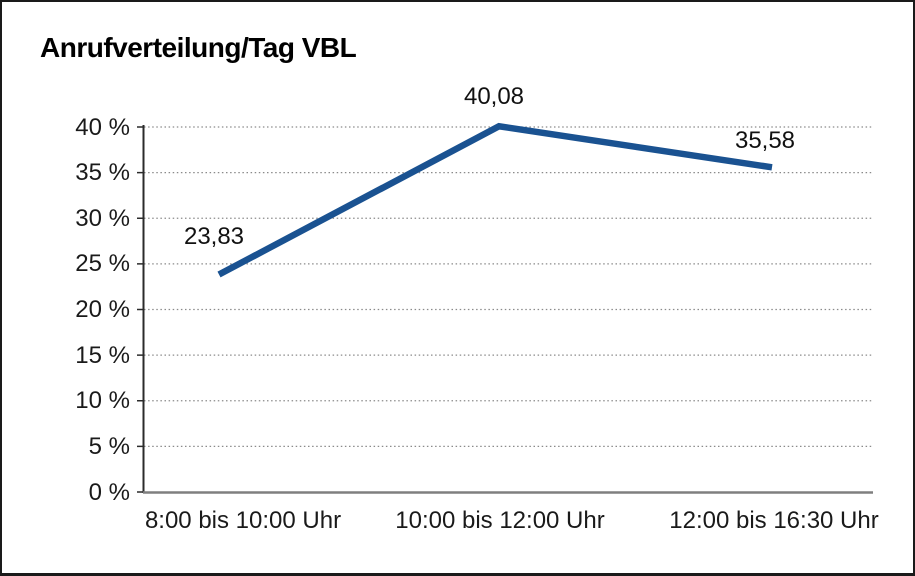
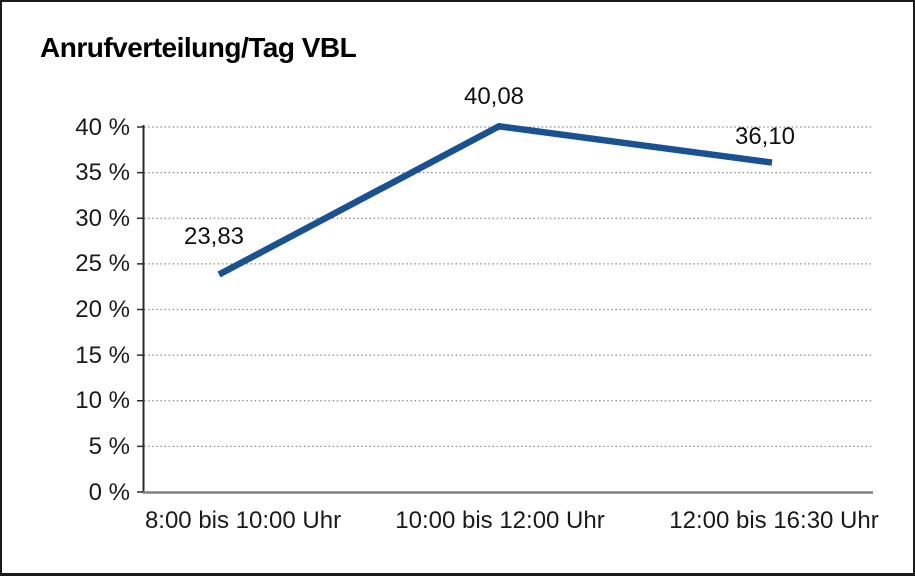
12:00 bis 16:30 Uhr: 35,58 -> 36,10
